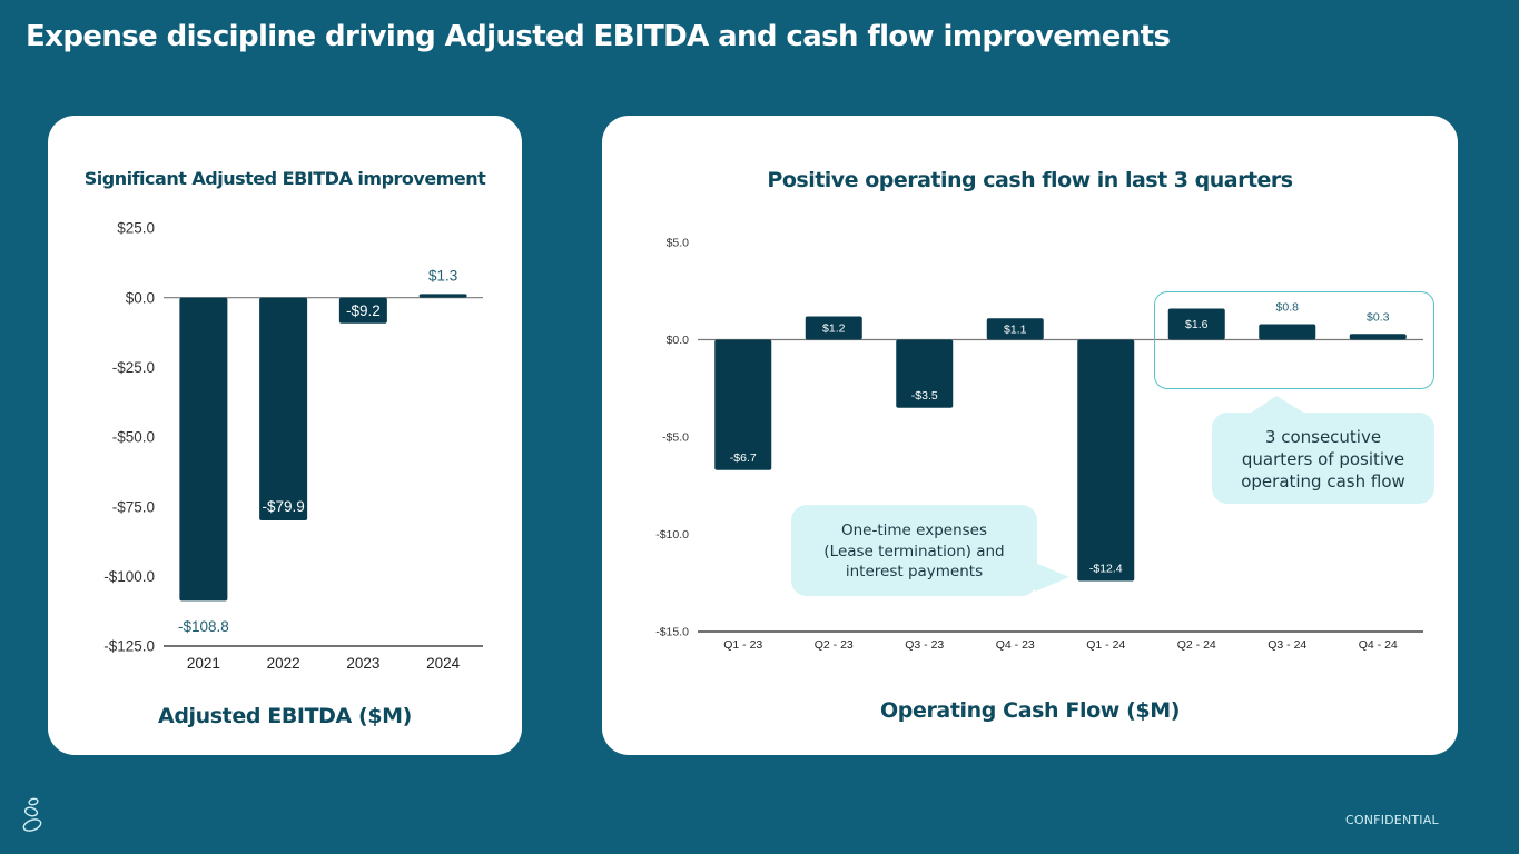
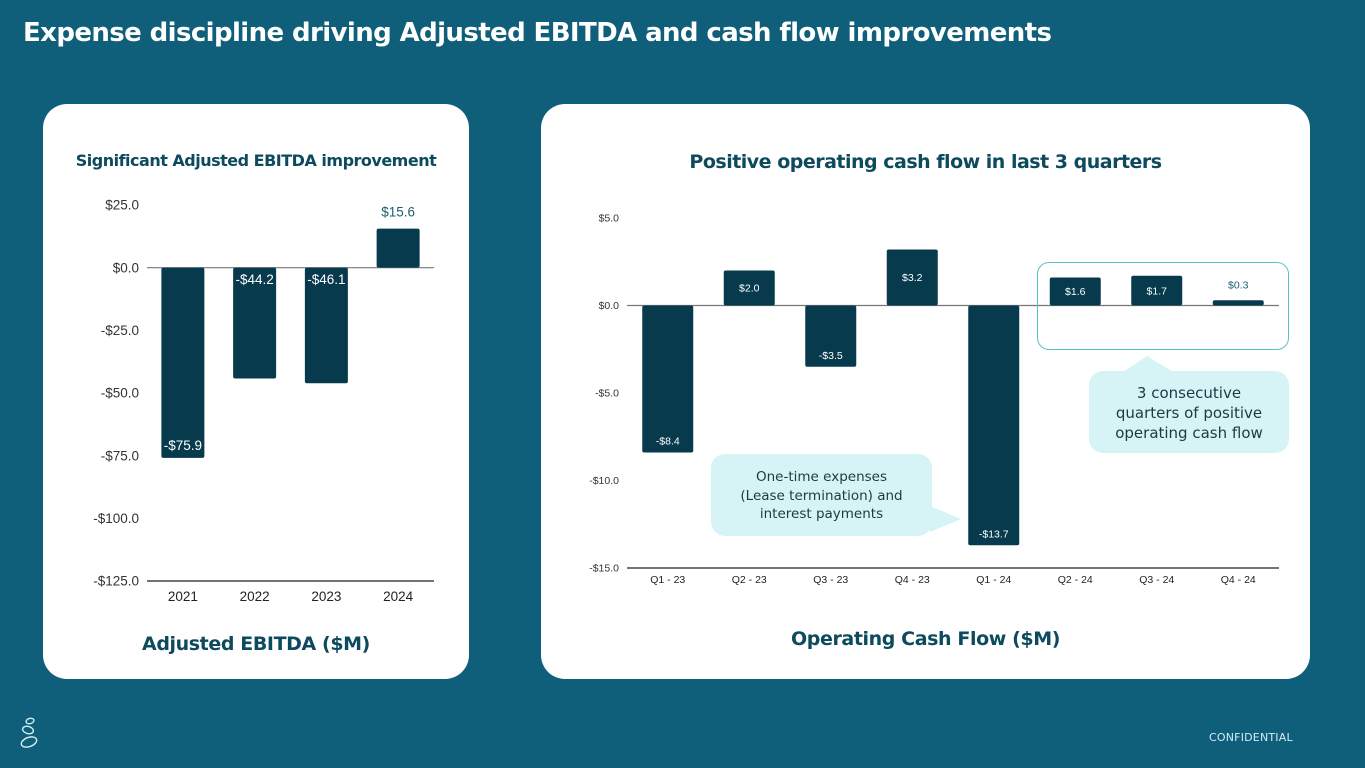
Significant Adjusted EBITDA improvement/2021: -$108.8 -> -$75.9
Significant Adjusted EBITDA improvement/2022: -$79.9 -> -$44.2
Significant Adjusted EBITDA improvement/2023: -$9.2 -> -$46.1
Significant Adjusted EBITDA improvement/2024: $1.3 -> $15.6
Positive operating cash flow in last 3 quarters/Q1 - 23: -$6.7 -> -$8.4
Positive operating cash flow in last 3 quarters/Q2 - 23: $1.2 -> $2.0
Positive operating cash flow in last 3 quarters/Q4 - 23: $1.1 -> $3.2
Positive operating cash flow in last 3 quarters/Q1 - 24: -$12.4 -> -$13.7
Positive operating cash flow in last 3 quarters/Q3 - 24: $0.8 -> $1.7
